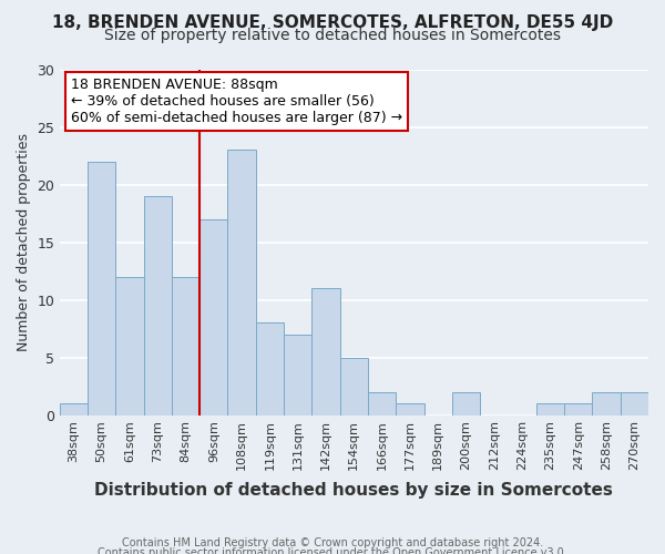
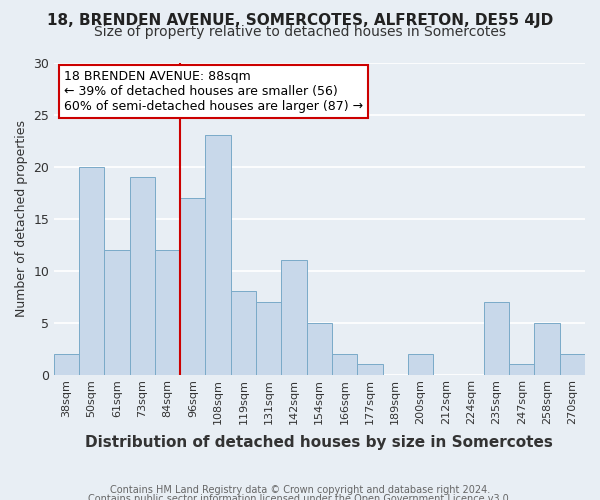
38sqm: 1 -> 2
50sqm: 22 -> 20
235sqm: 1 -> 7
258sqm: 2 -> 5
